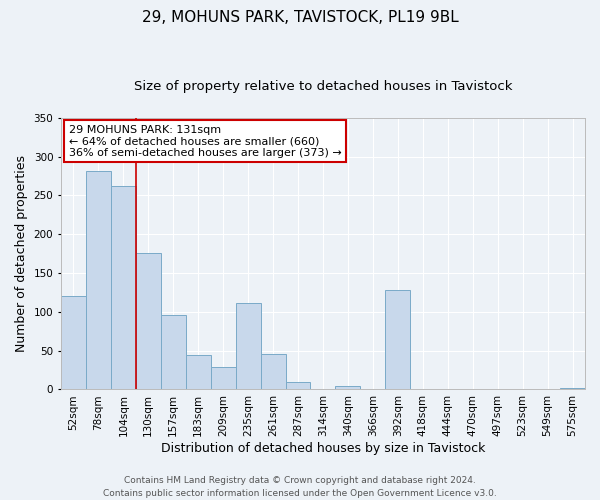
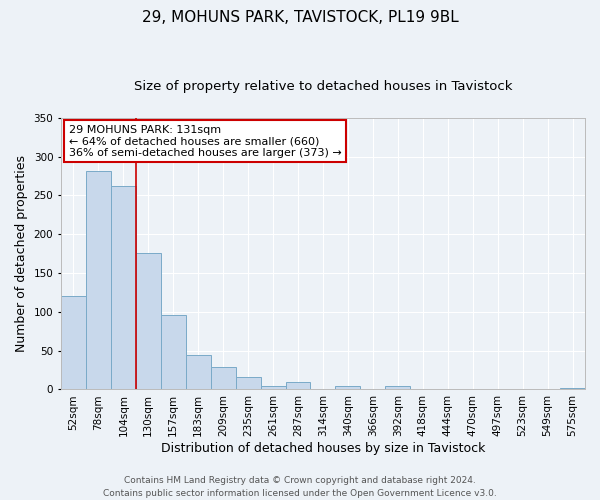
235sqm: 112 -> 16
261sqm: 46 -> 5
392sqm: 128 -> 4
